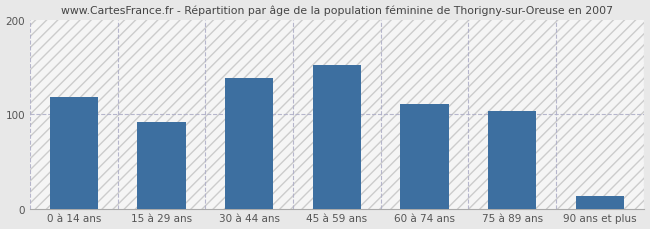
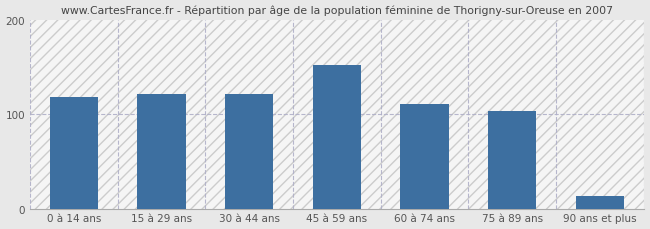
15 à 29 ans: 92 -> 122
30 à 44 ans: 138 -> 122
